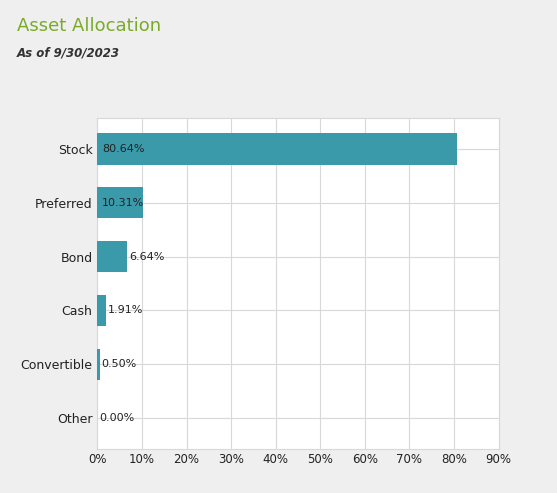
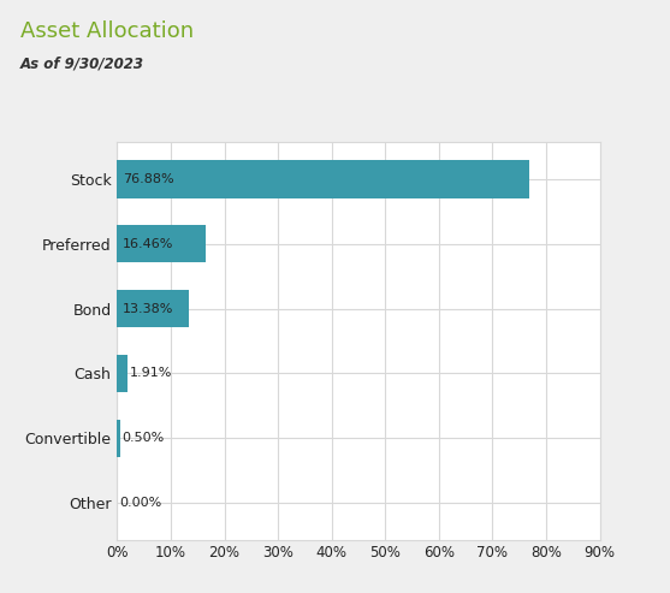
Stock: 80.64% -> 76.88%
Preferred: 10.31% -> 16.46%
Bond: 6.64% -> 13.38%
